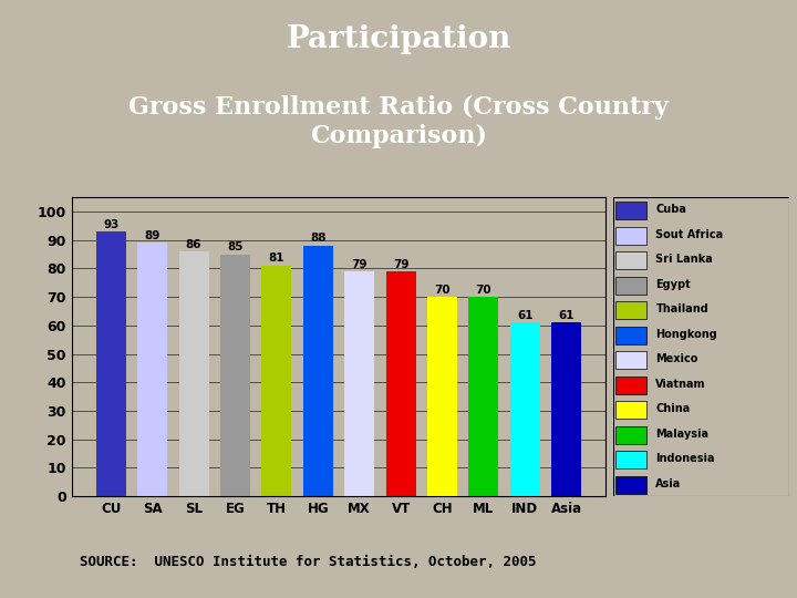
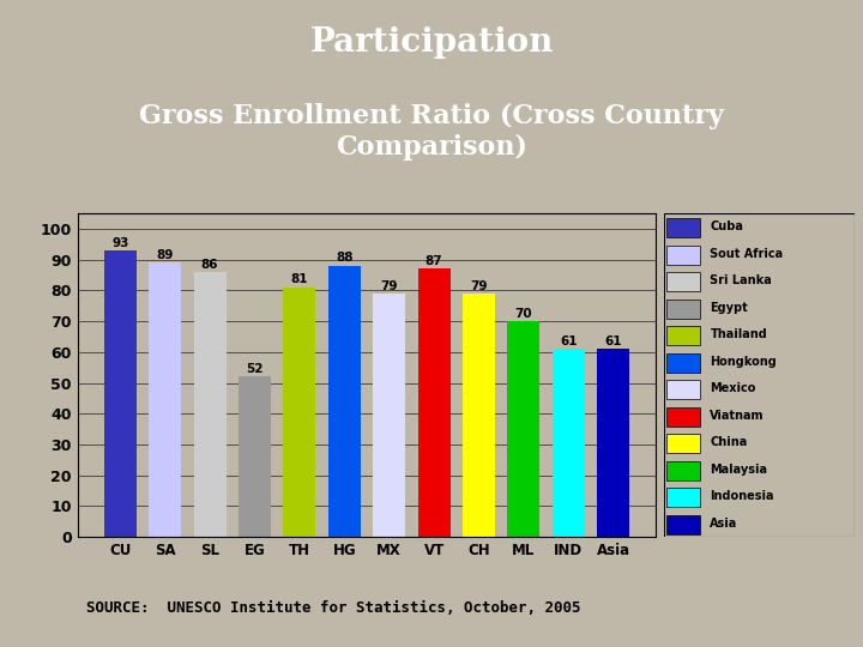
EG: 85 -> 52
VT: 79 -> 87
CH: 70 -> 79
